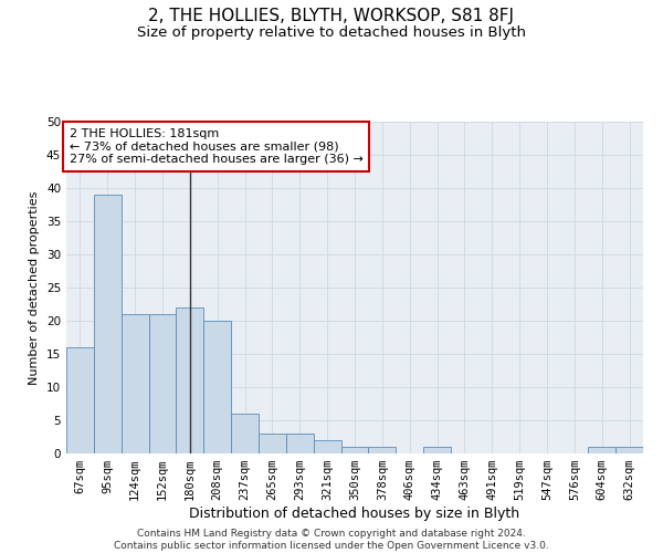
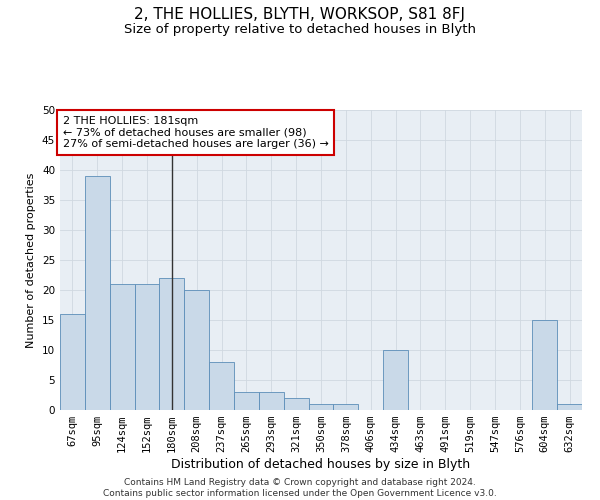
237sqm: 6 -> 8
434sqm: 1 -> 10
604sqm: 1 -> 15
